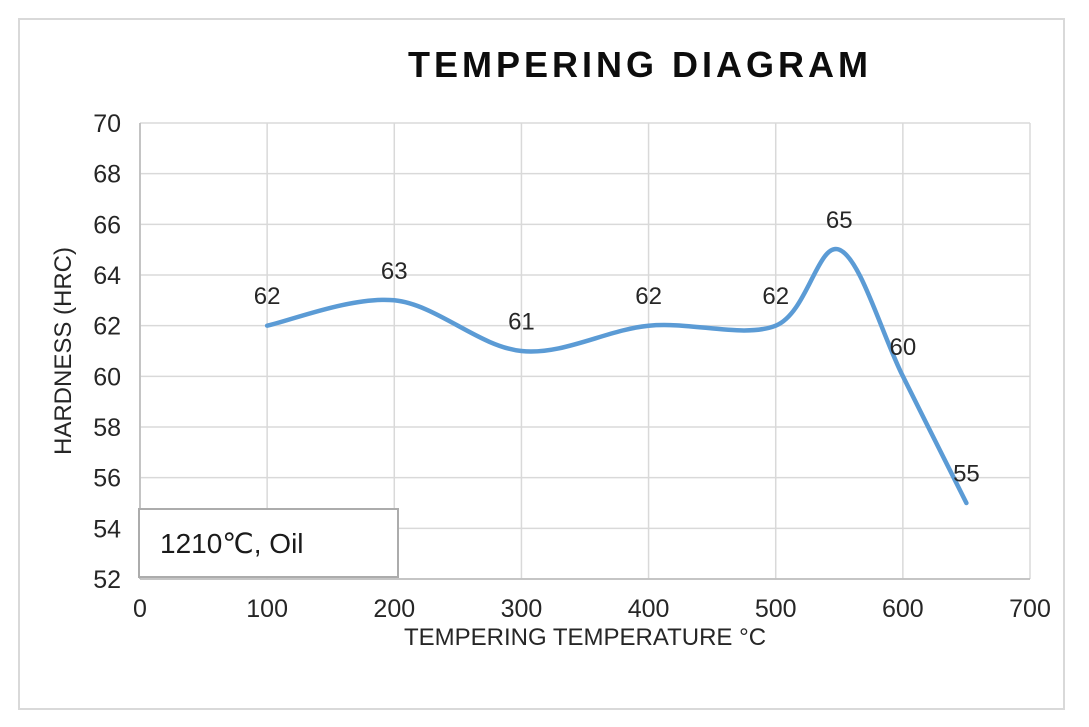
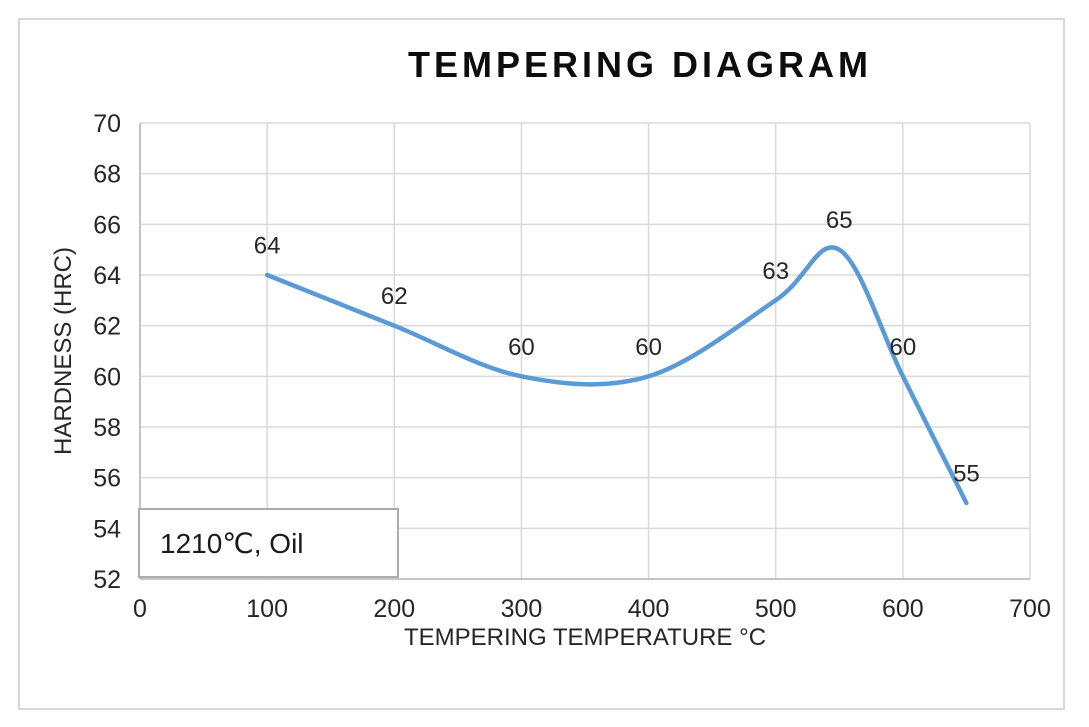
100: 62 -> 64
200: 63 -> 62
300: 61 -> 60
400: 62 -> 60
500: 62 -> 63
